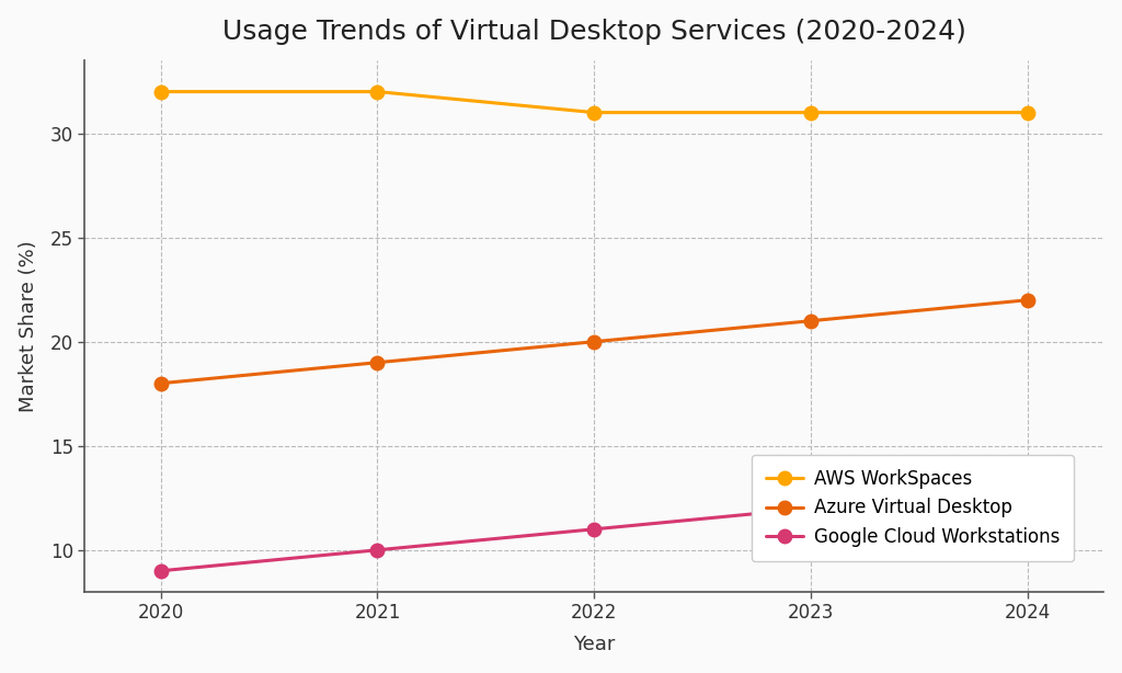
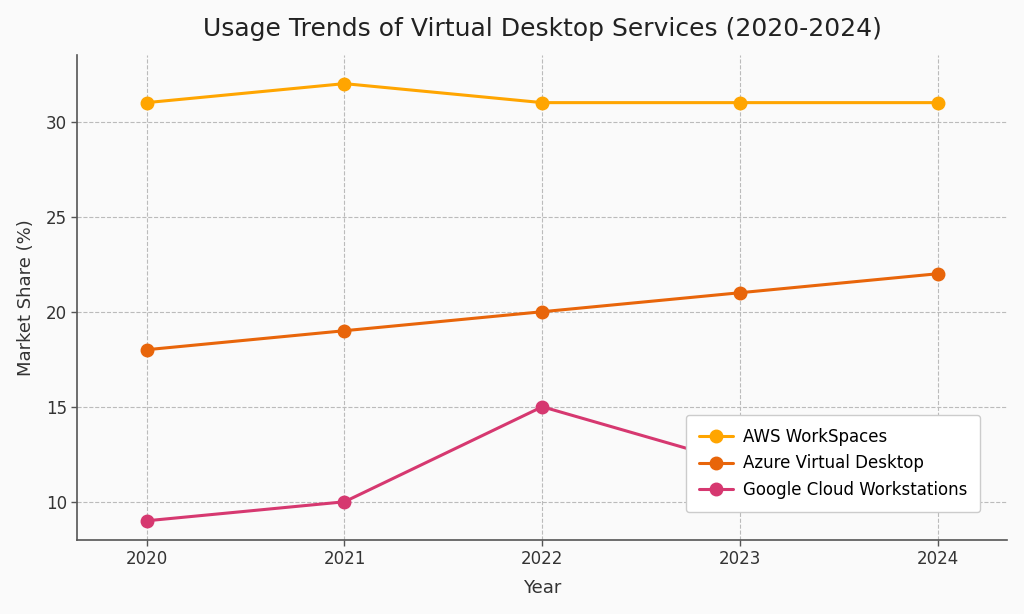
AWS WorkSpaces/2020: 32 -> 31
Google Cloud Workstations/2022: 11 -> 15
